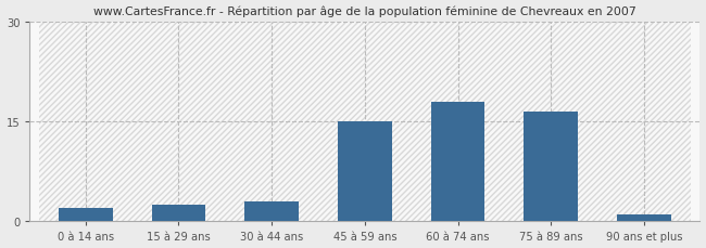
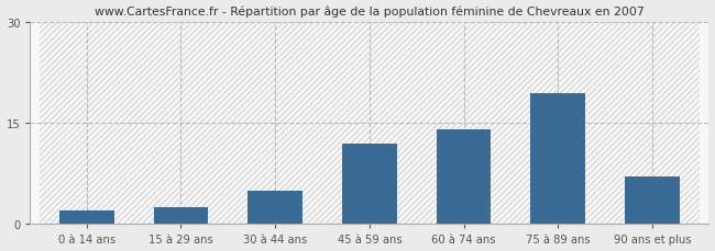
30 à 44 ans: 3.0 -> 5.0
45 à 59 ans: 15.0 -> 12.0
60 à 74 ans: 18.0 -> 14.0
75 à 89 ans: 16.5 -> 19.4
90 ans et plus: 1.0 -> 7.0
